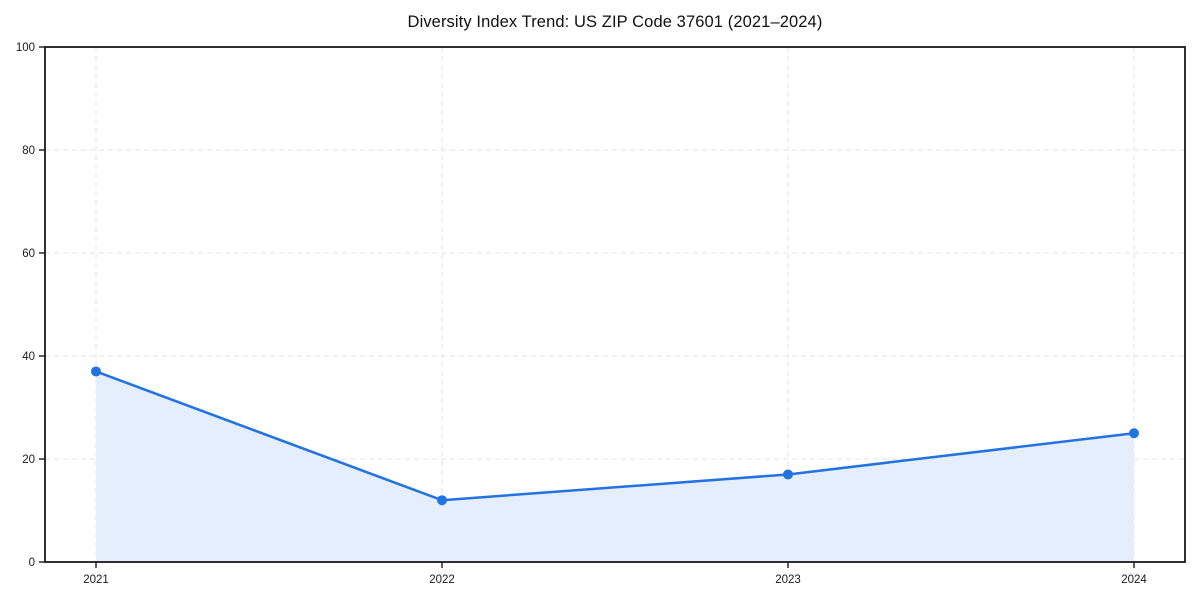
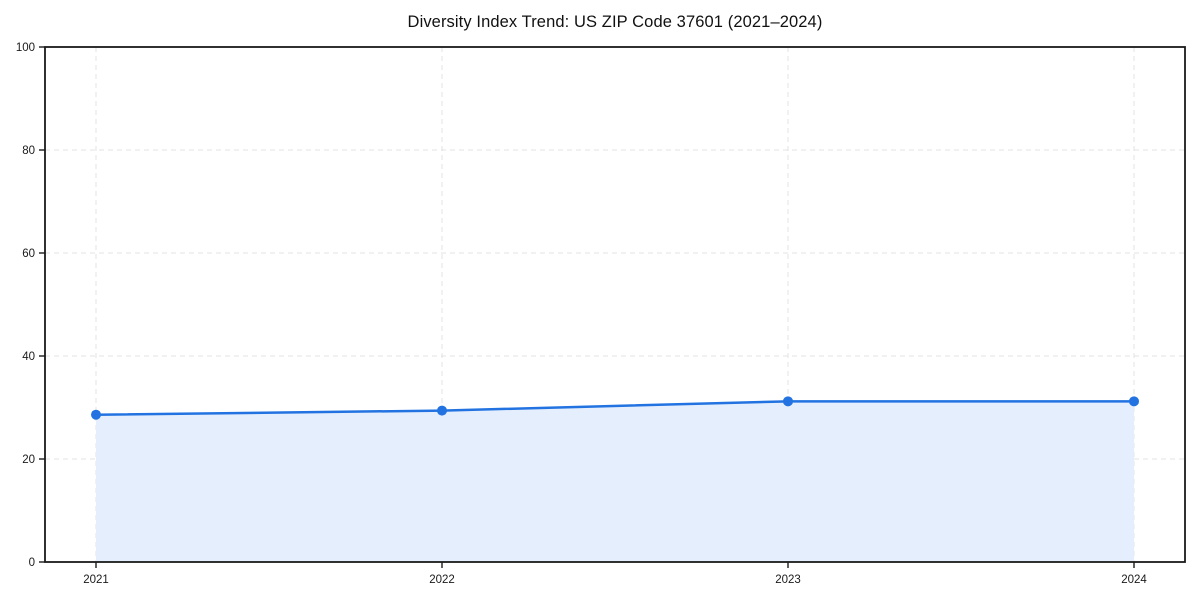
2021: 37 -> 29
2022: 12 -> 29
2023: 17 -> 31
2024: 25 -> 31
